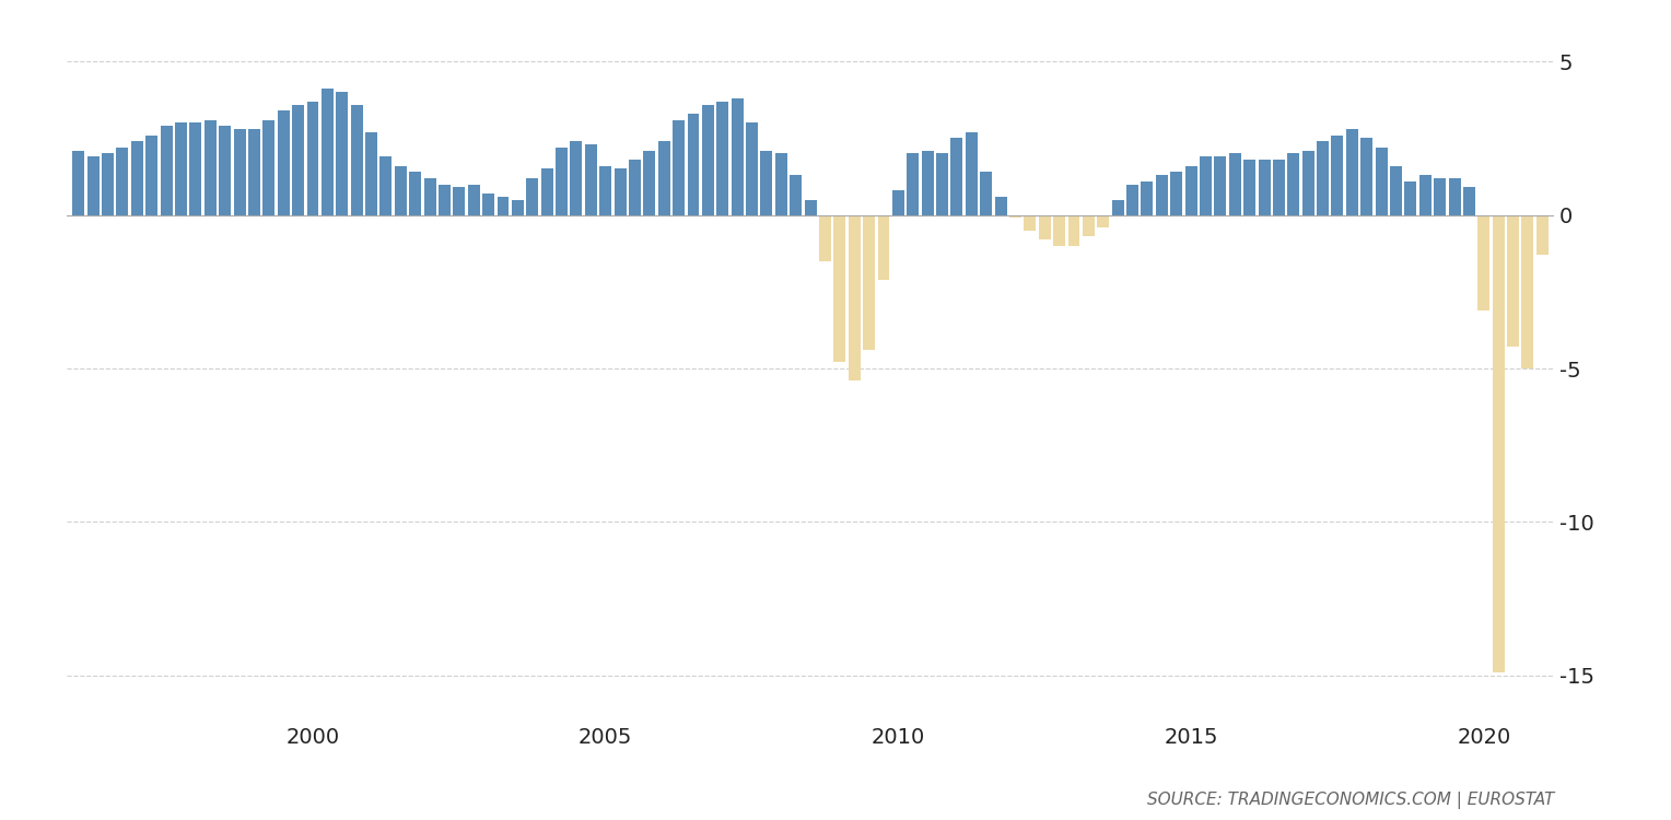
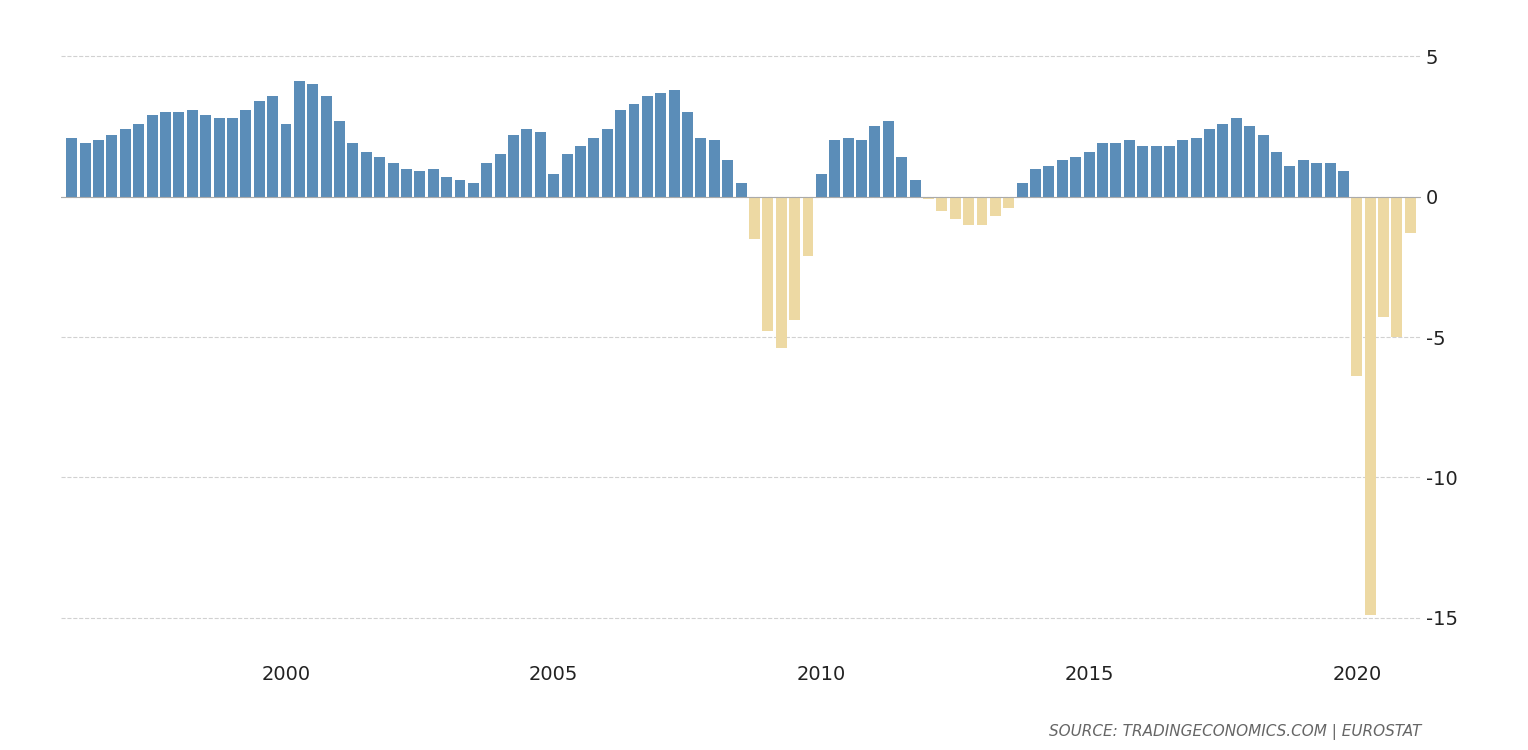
2000: 3.7 -> 2.6
2005: 1.6 -> 0.8
2020: -3.1 -> -6.4
